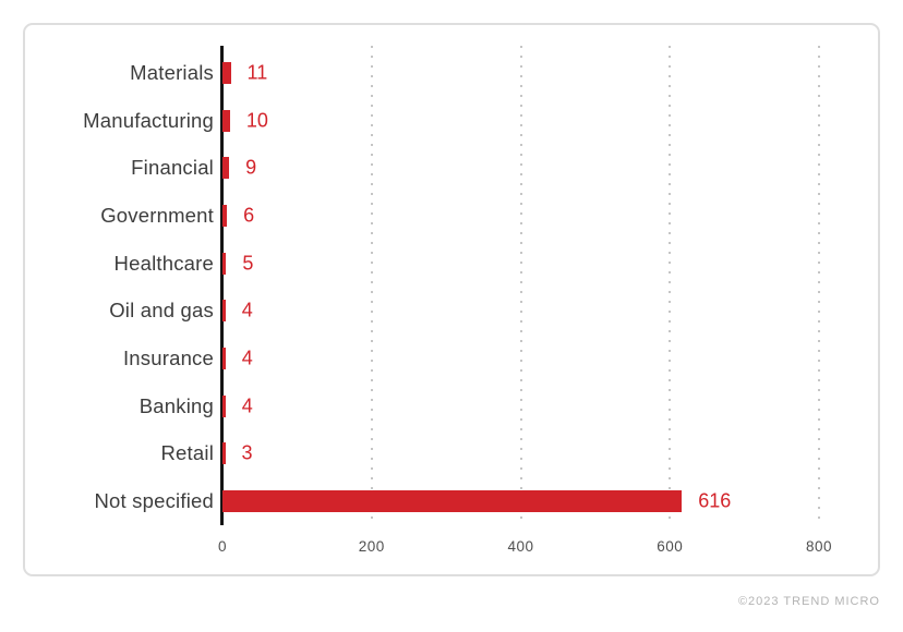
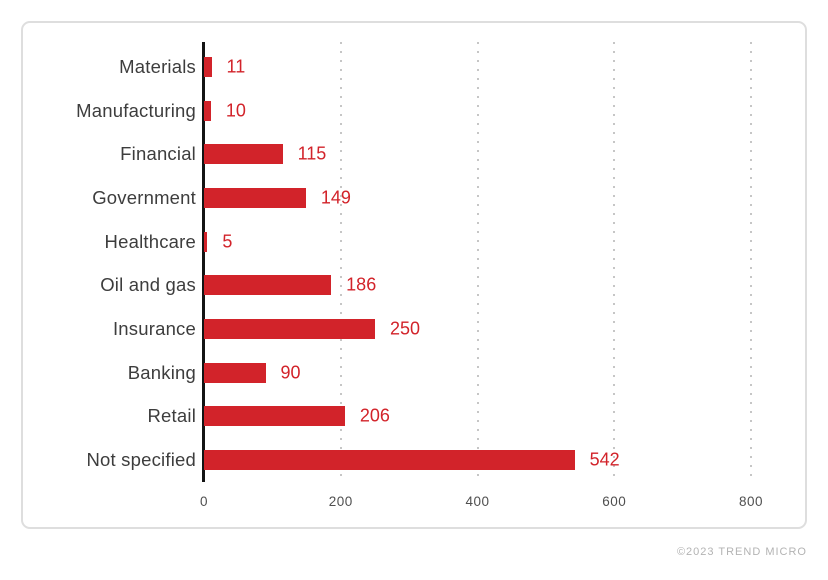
Financial: 9 -> 115
Government: 6 -> 149
Oil and gas: 4 -> 186
Insurance: 4 -> 250
Banking: 4 -> 90
Retail: 3 -> 206
Not specified: 616 -> 542
